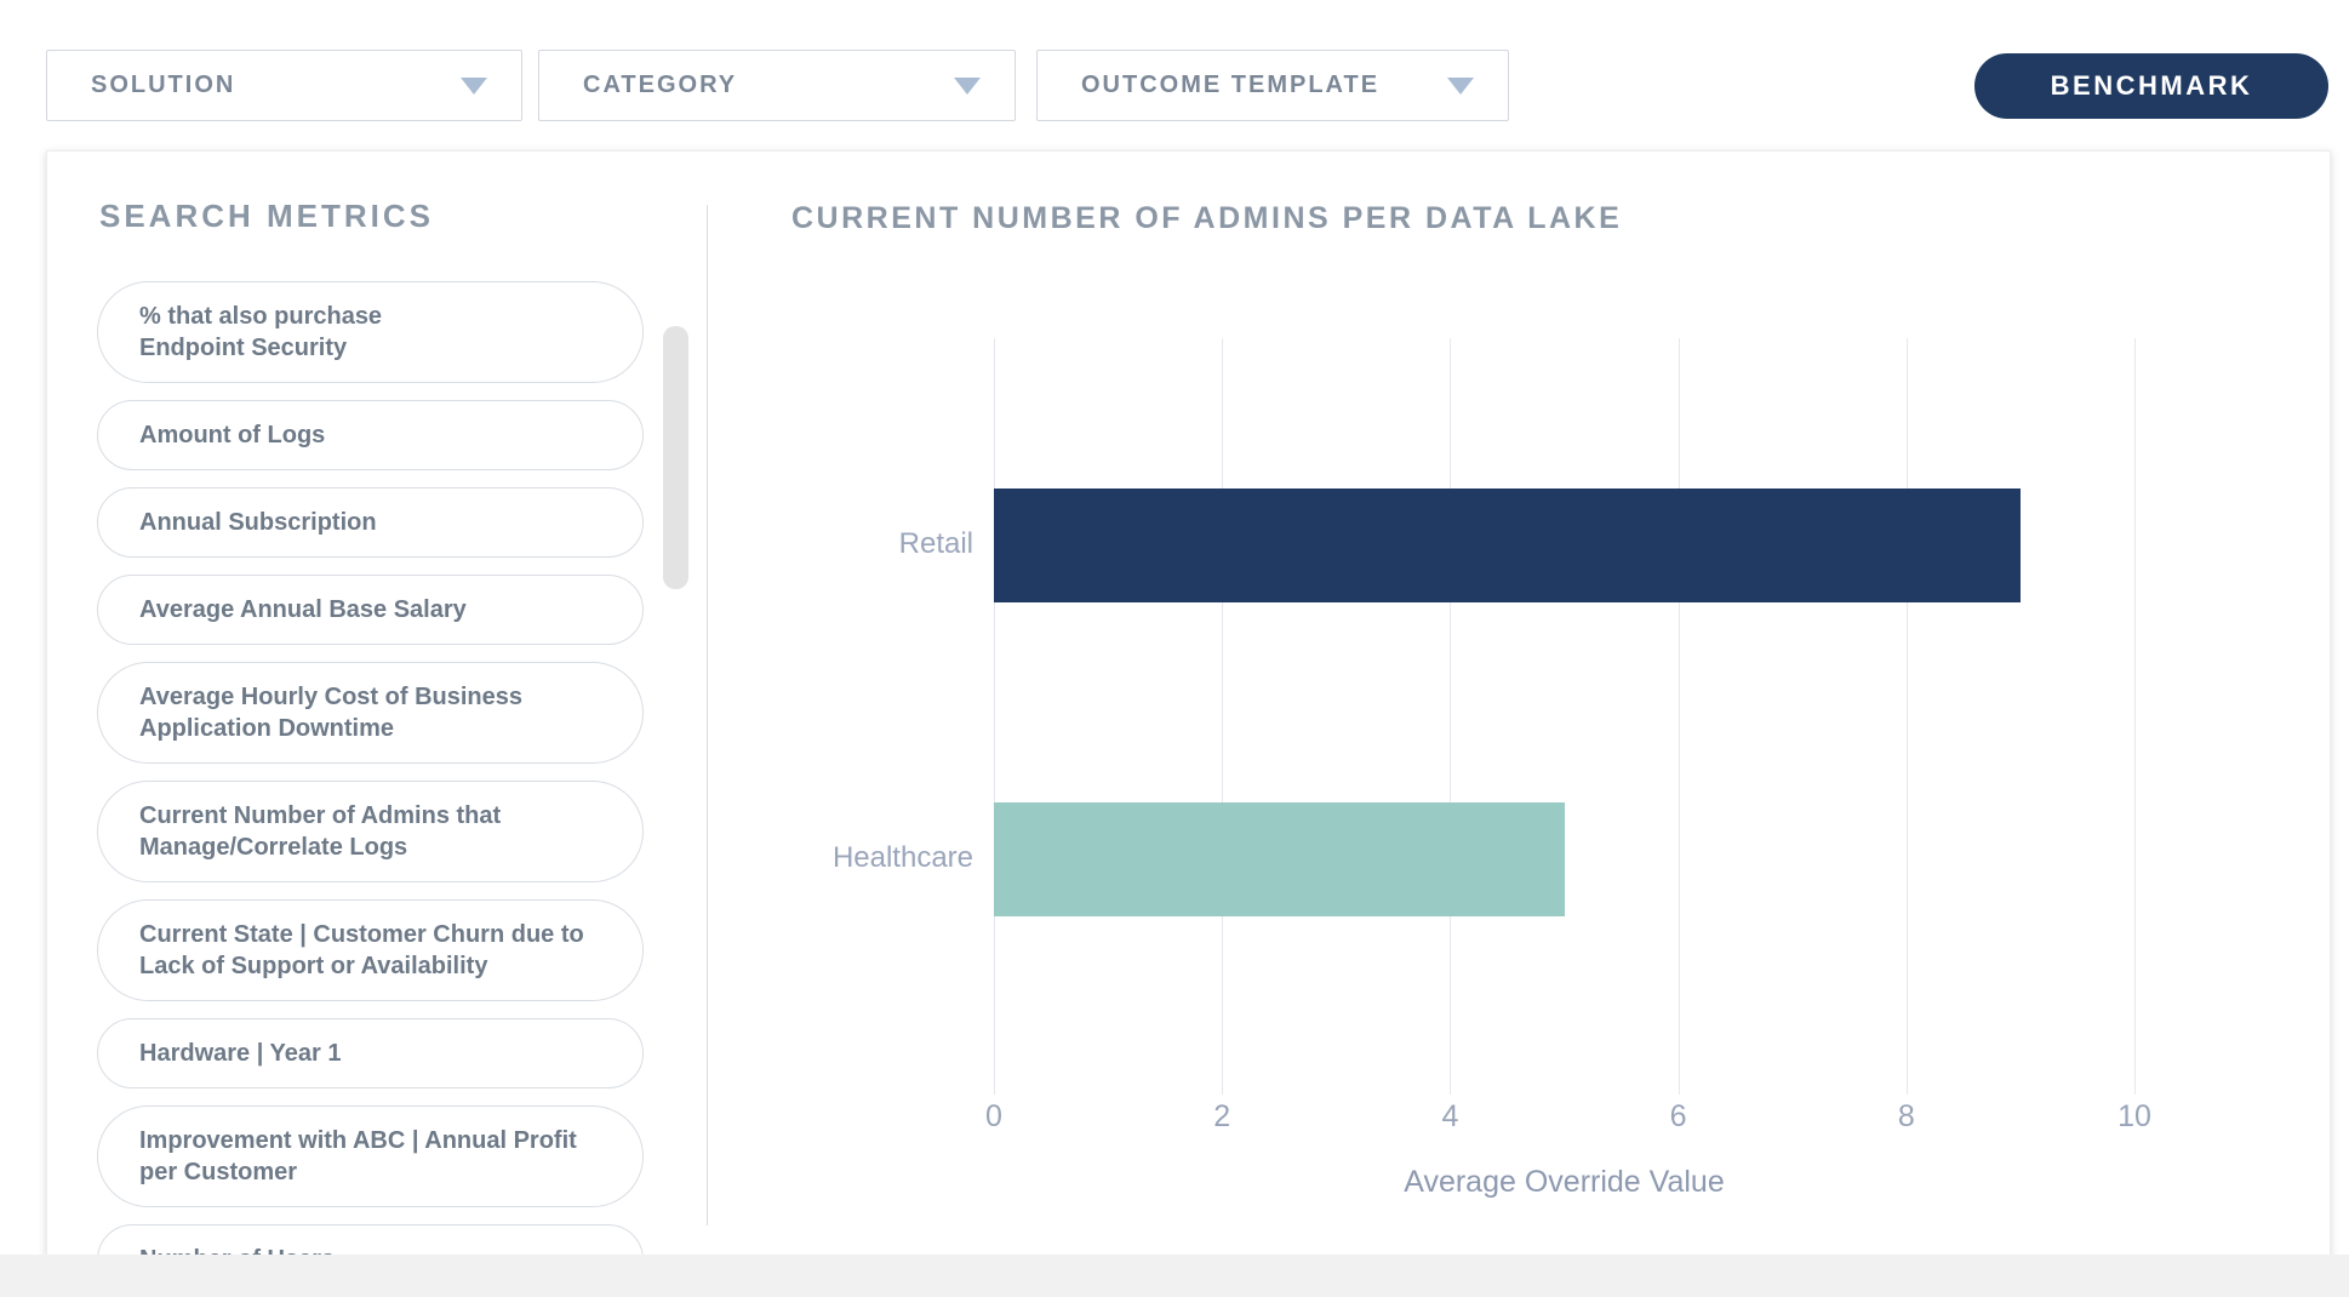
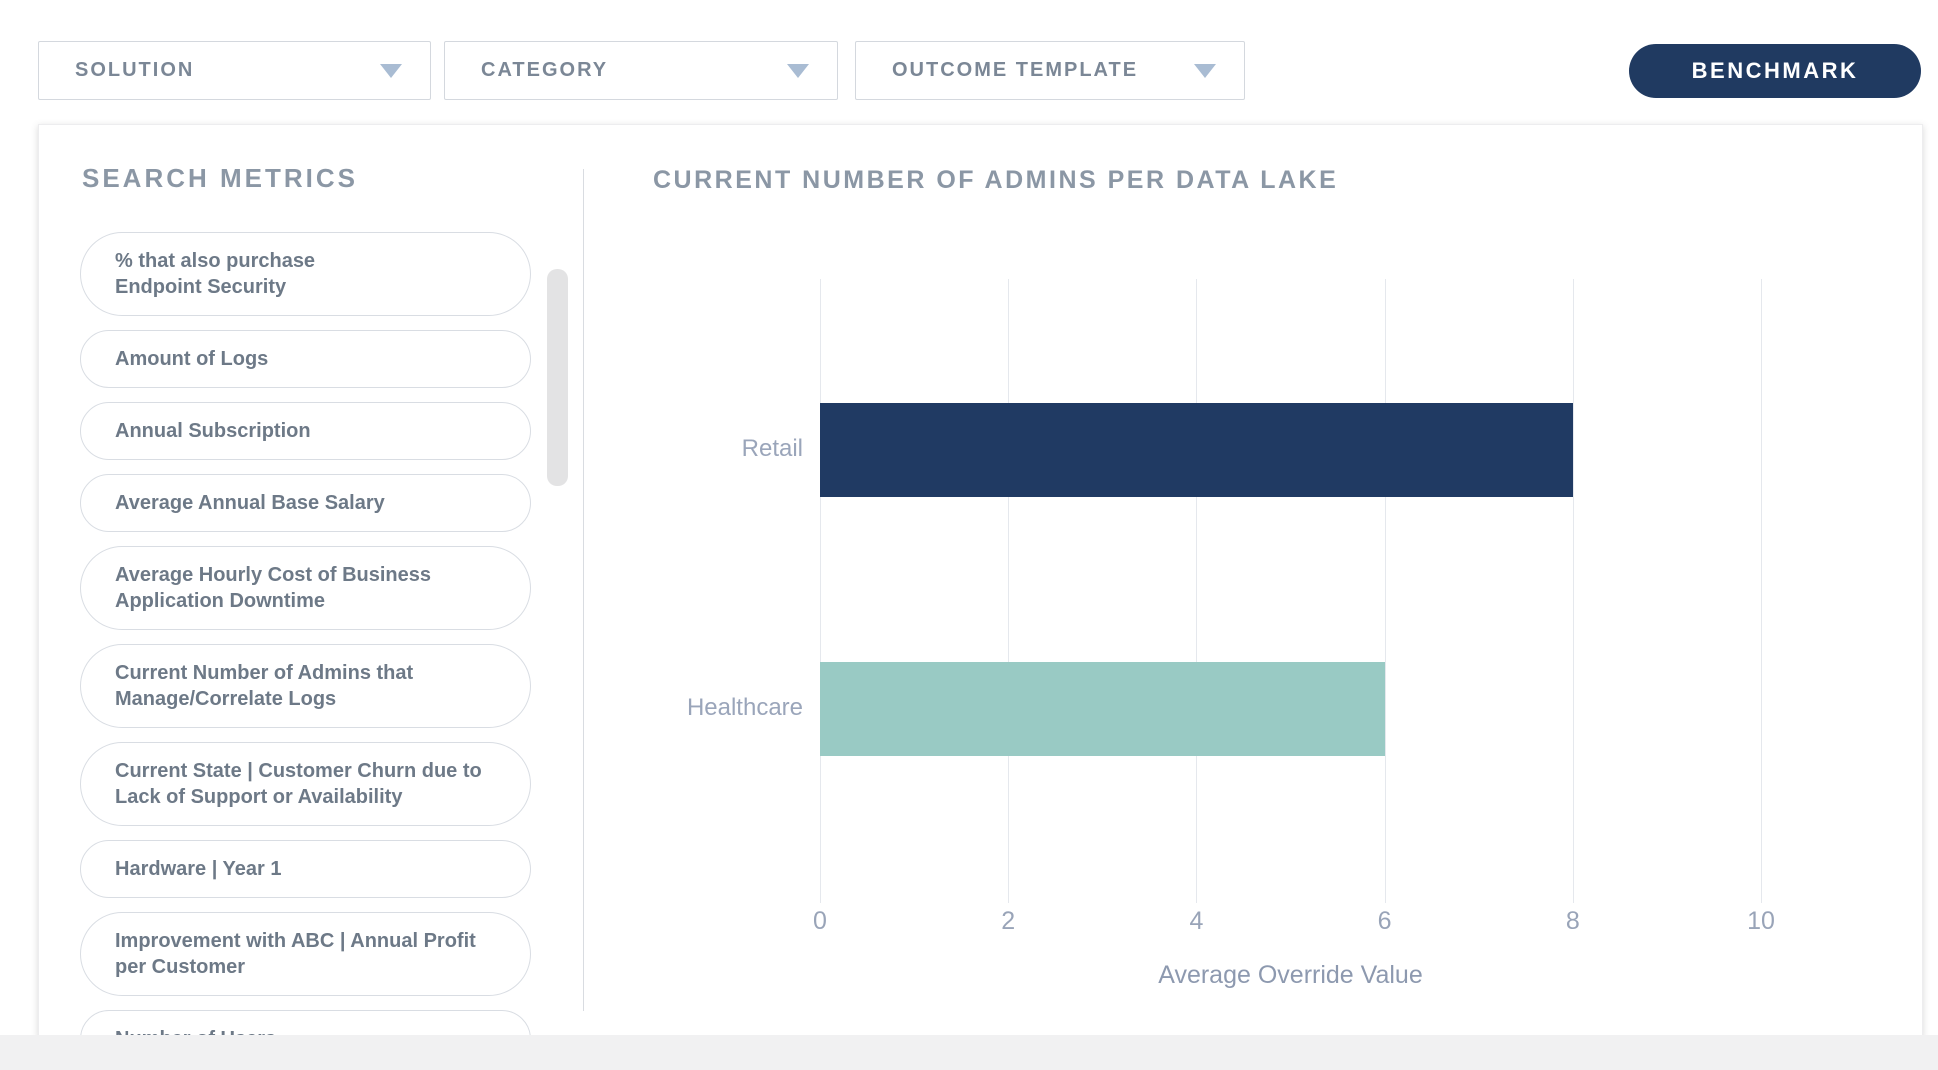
Retail: 9 -> 8
Healthcare: 5 -> 6
